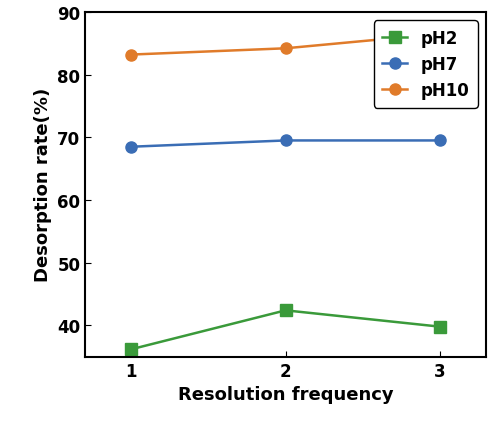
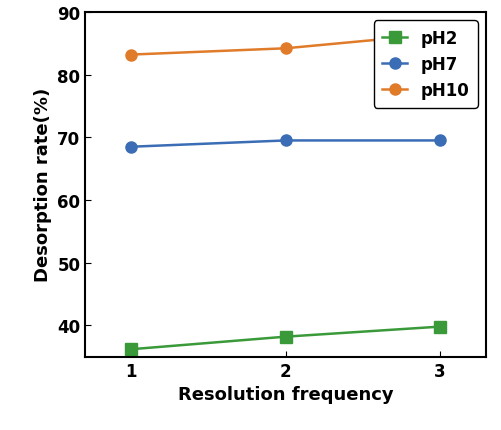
pH2/2: 42.4 -> 38.2
